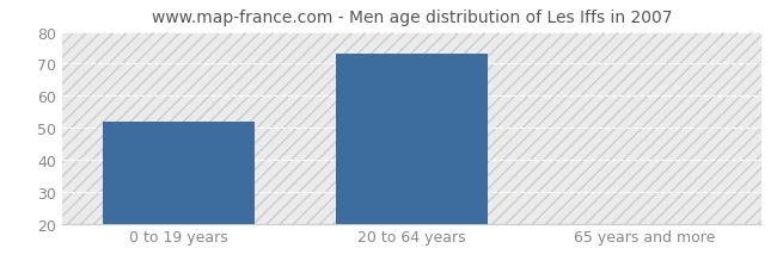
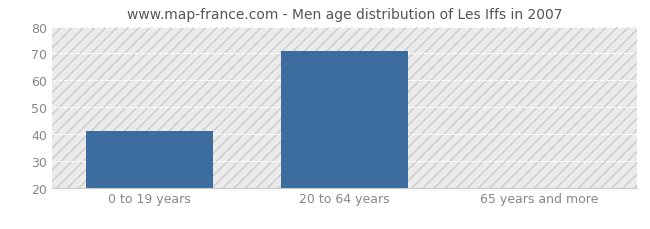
0 to 19 years: 52 -> 41
20 to 64 years: 73 -> 71
